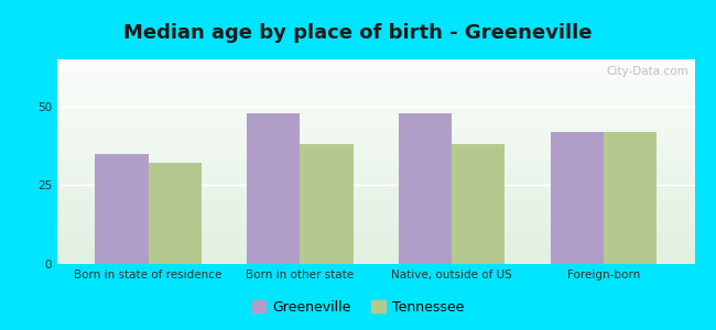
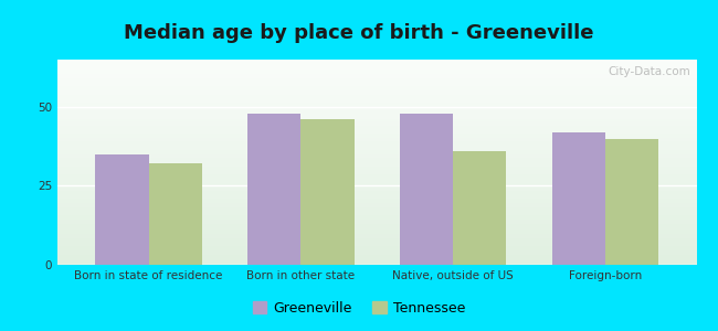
Tennessee/Born in other state: 38 -> 46
Tennessee/Native, outside of US: 38 -> 36
Tennessee/Foreign-born: 42 -> 40
